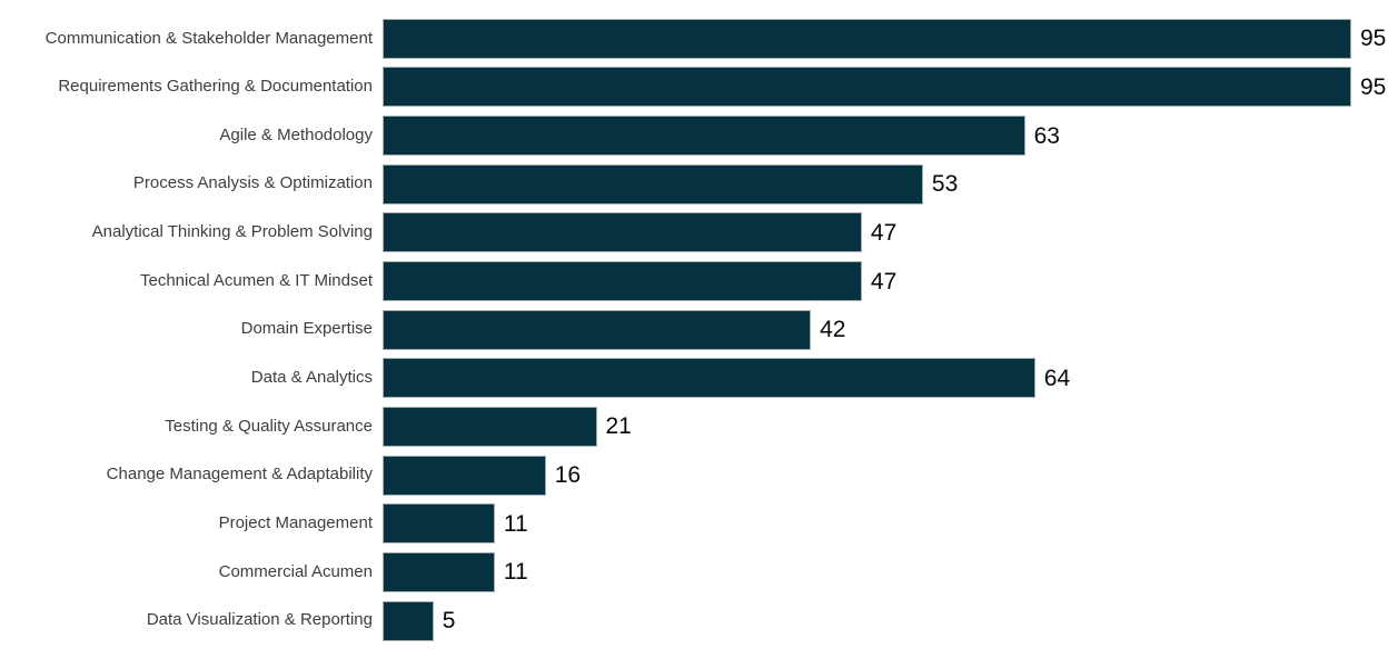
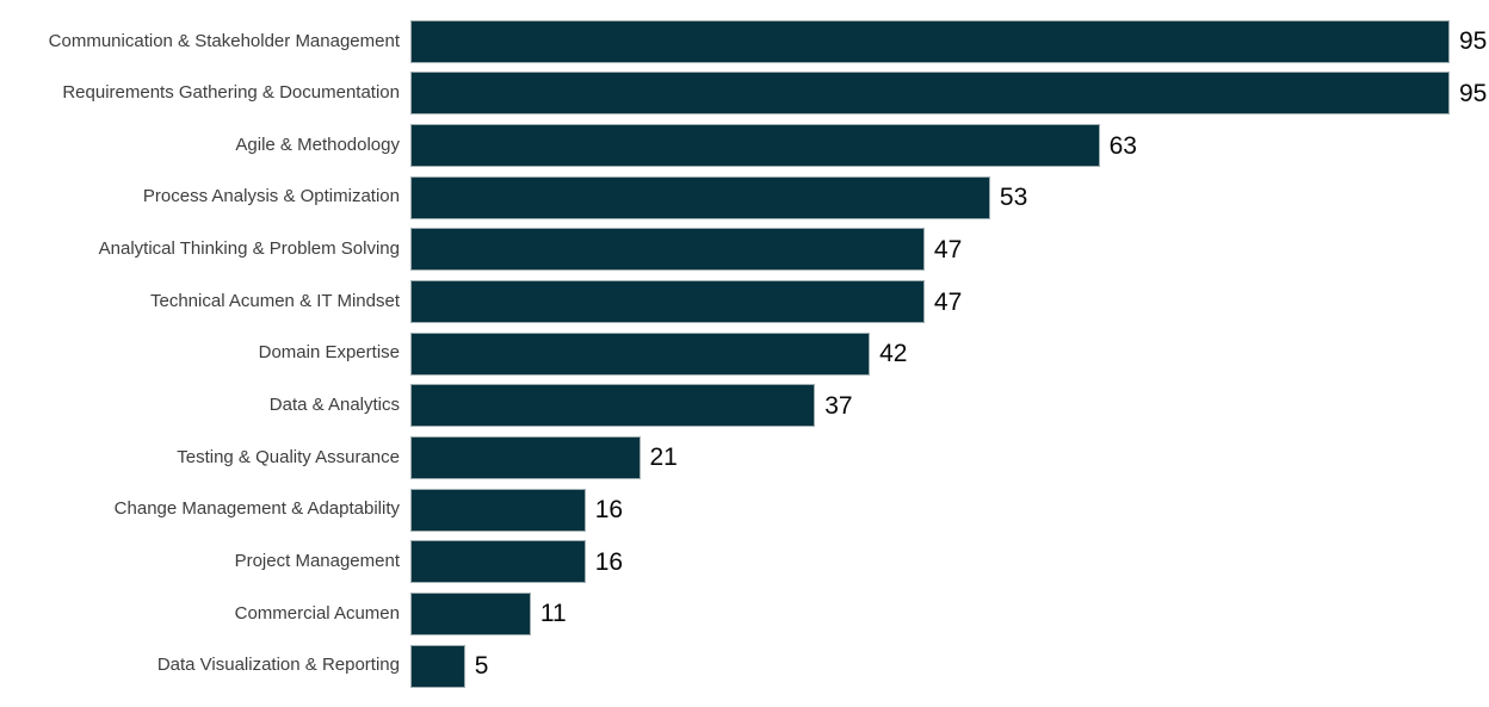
Data & Analytics: 64 -> 37
Project Management: 11 -> 16
